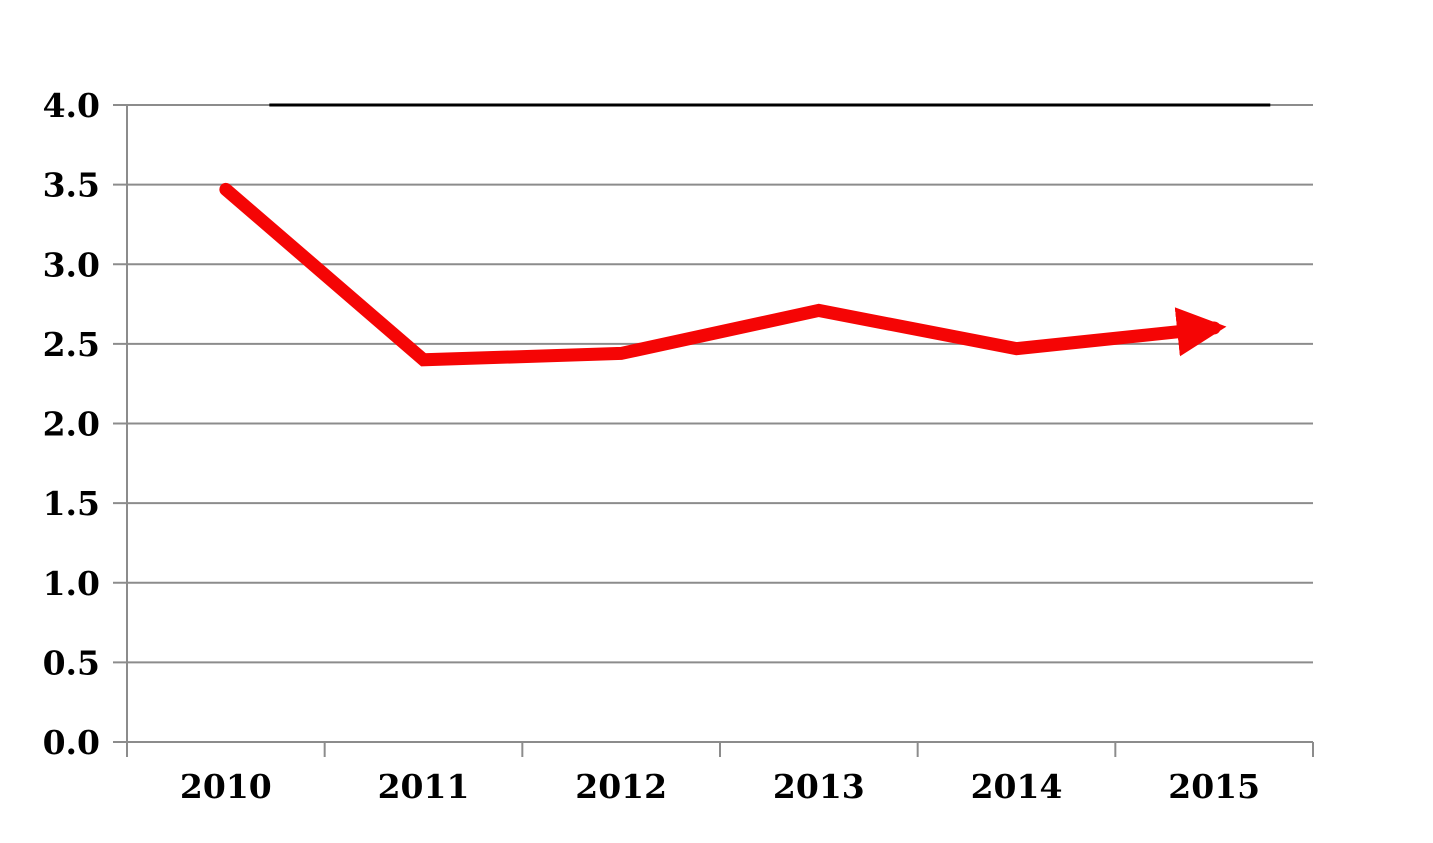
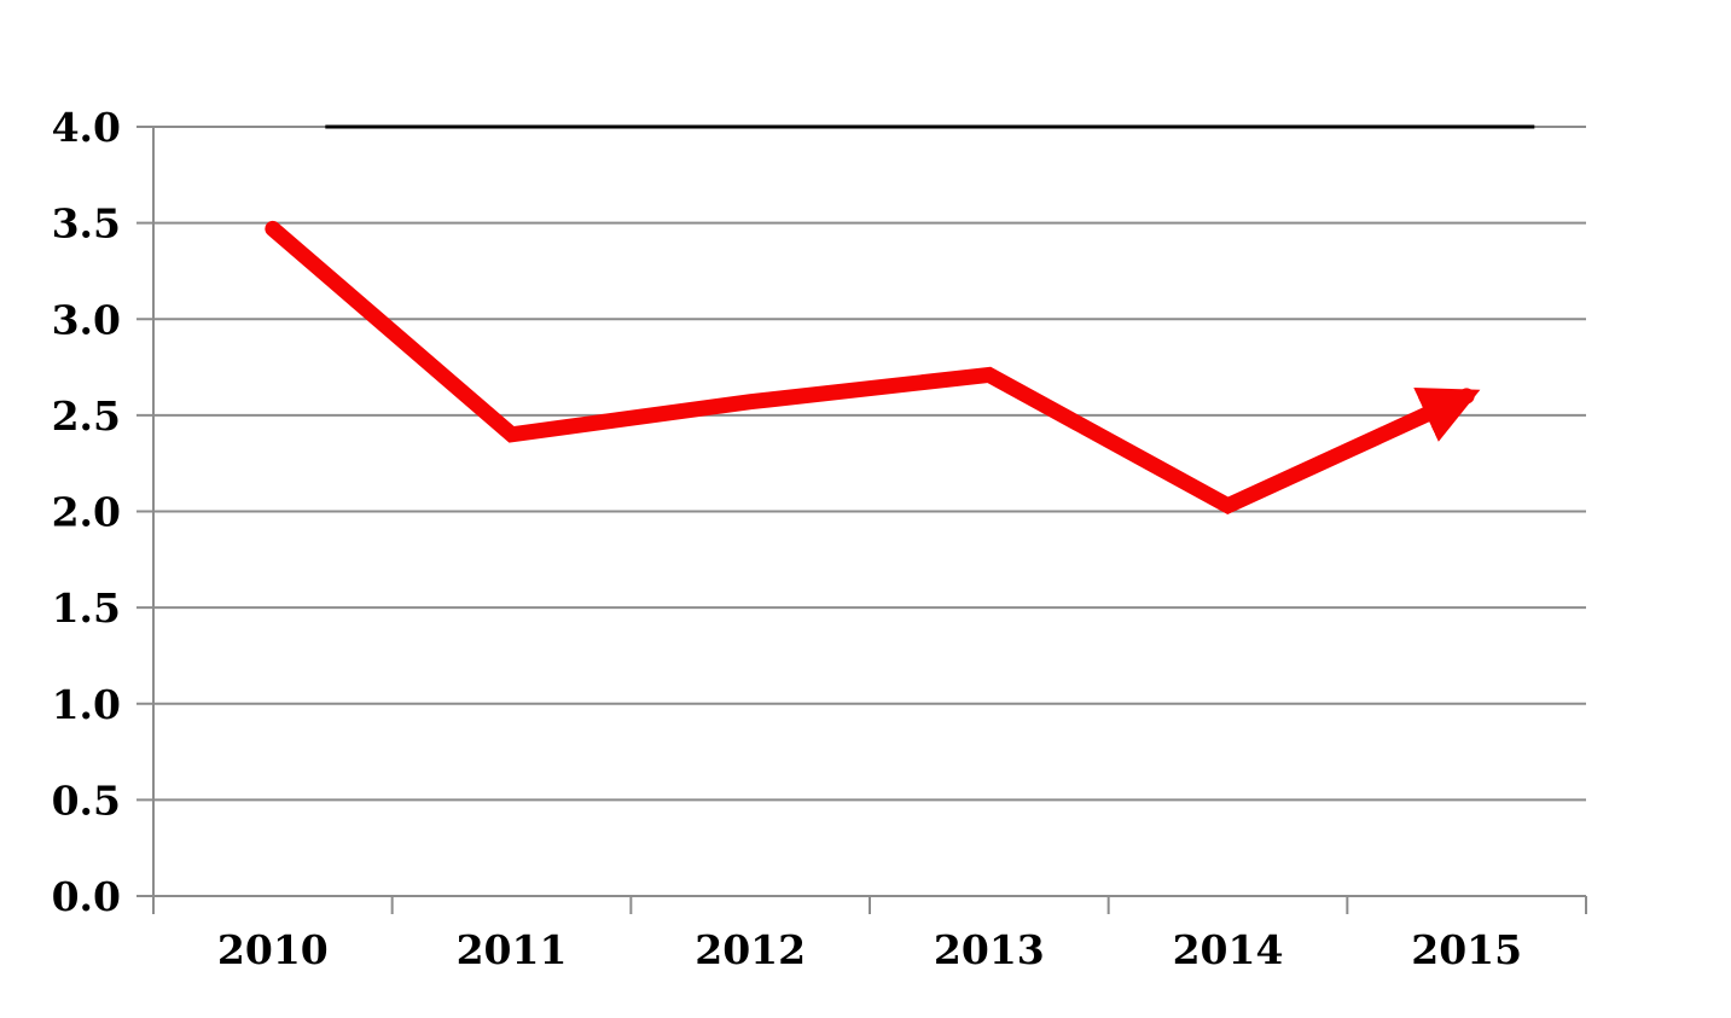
2012: 2.44 -> 2.57
2014: 2.47 -> 2.03
